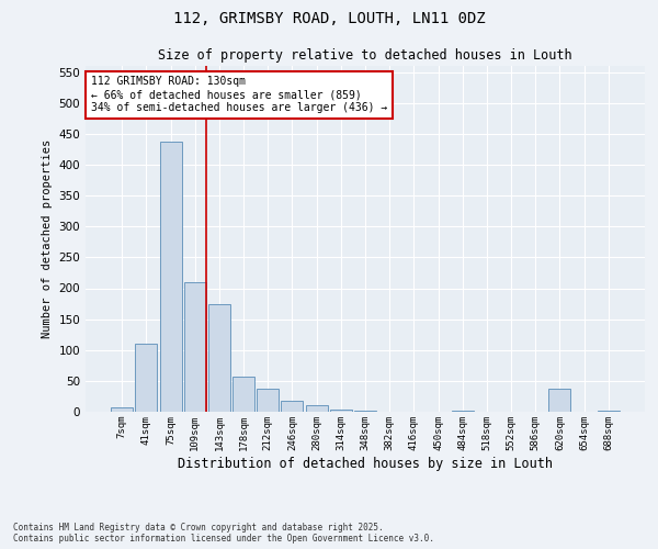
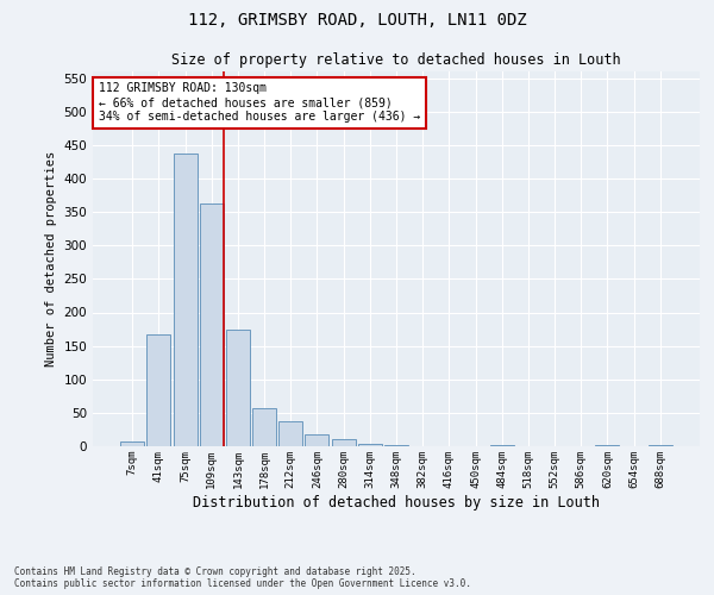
41sqm: 110 -> 168
109sqm: 210 -> 362
620sqm: 38 -> 1
